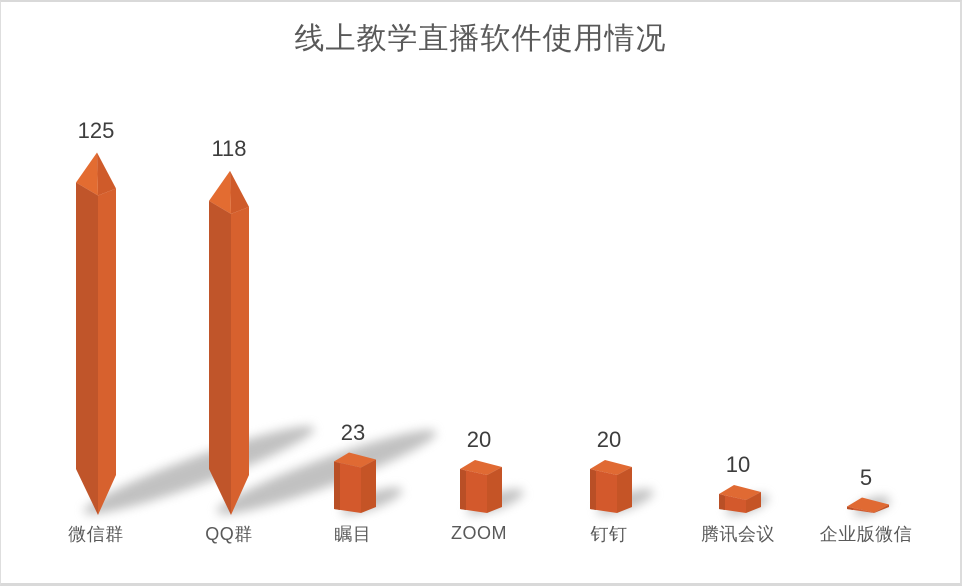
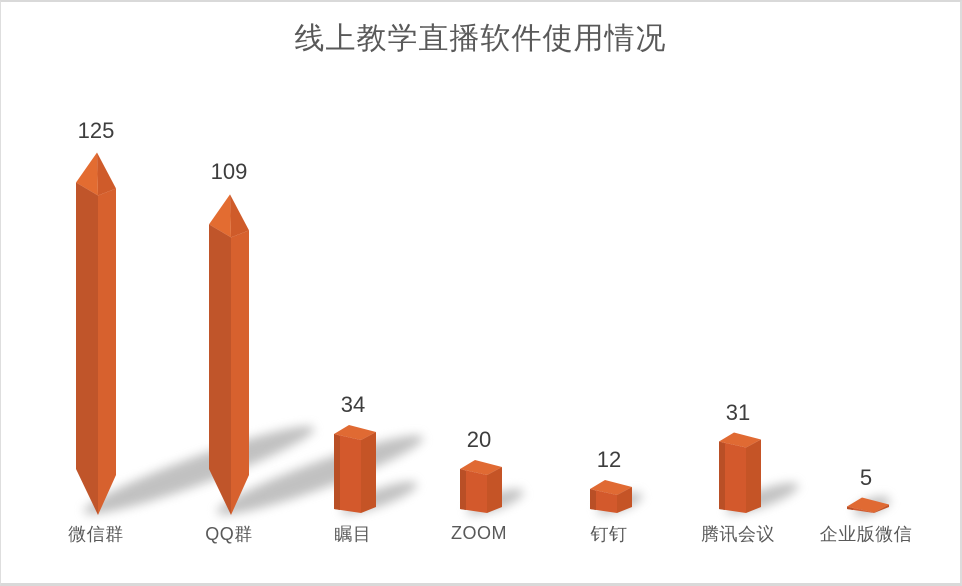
QQ群: 118 -> 109
瞩目: 23 -> 34
钉钉: 20 -> 12
腾讯会议: 10 -> 31
